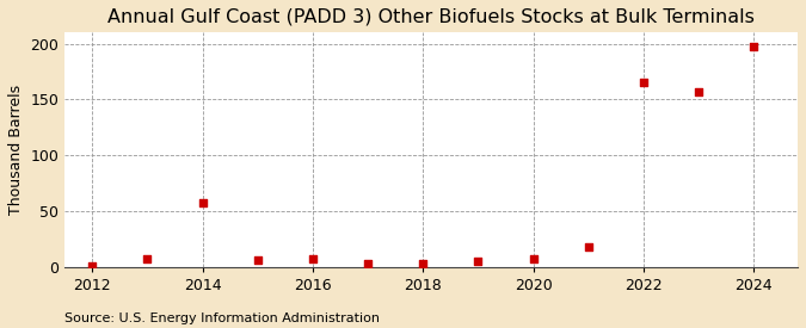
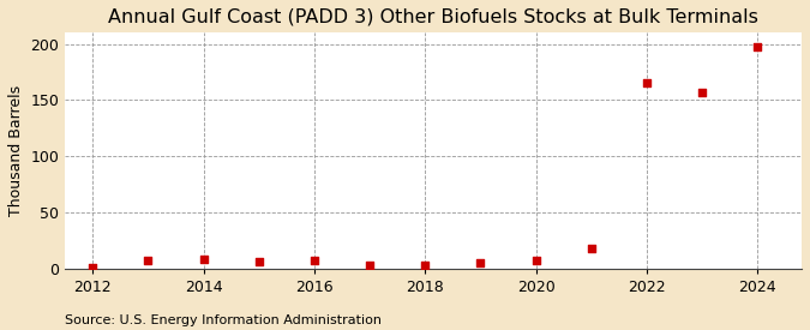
2014: 58 -> 9
